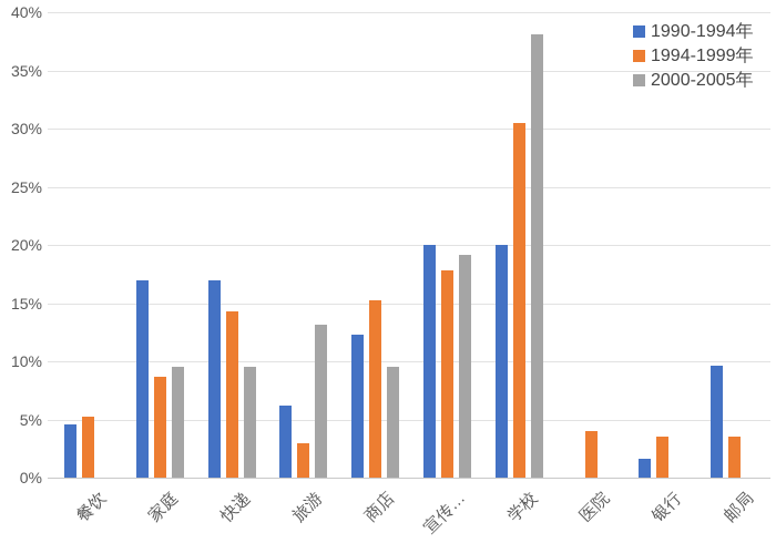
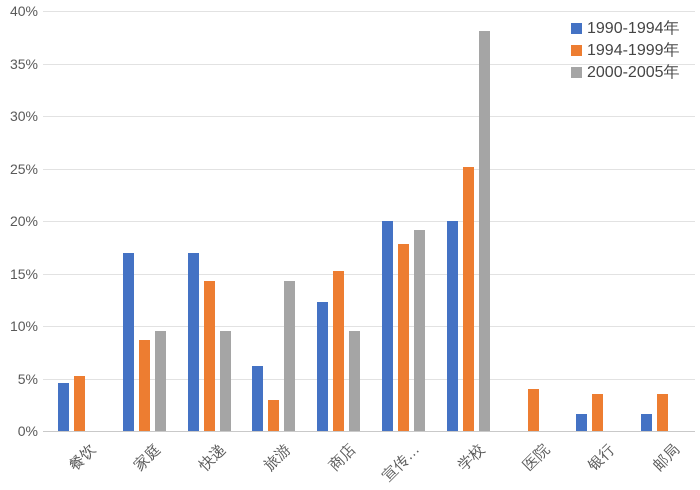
2000-2005年/旅游: 13.1% -> 14.3%
1994-1999年/学校: 30.5% -> 25.1%
1990-1994年/邮局: 9.6% -> 1.6%
